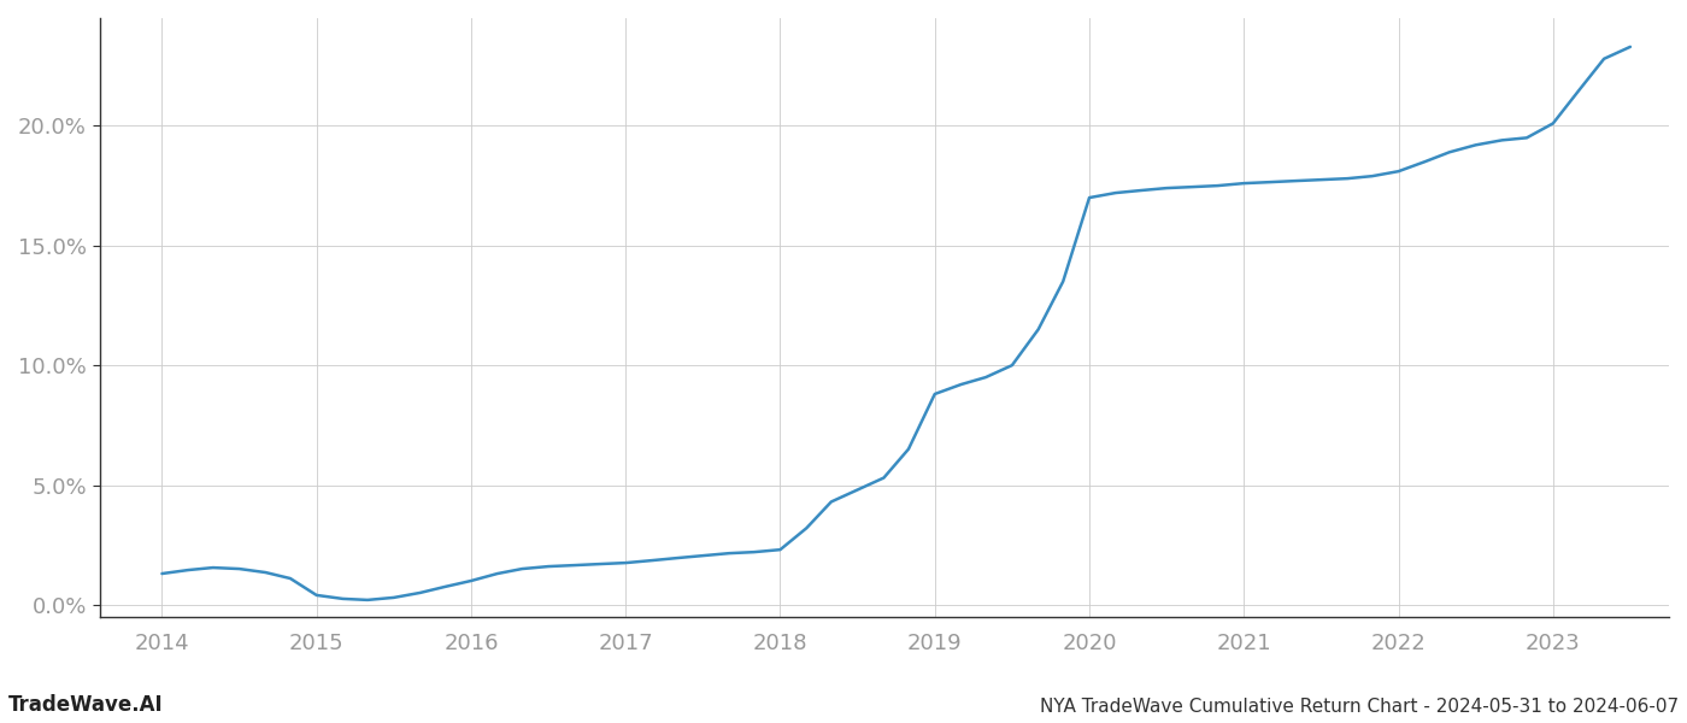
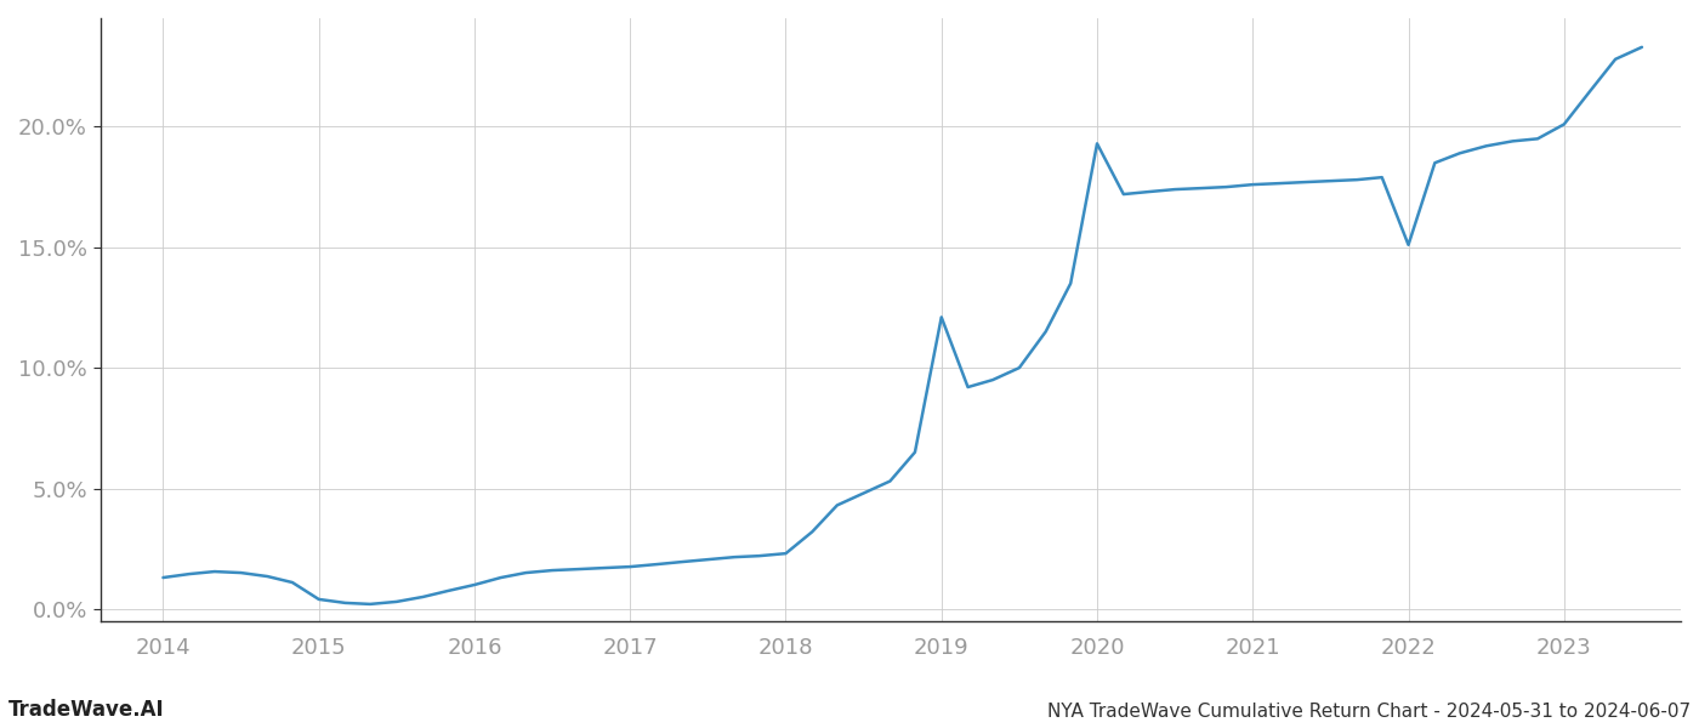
2019: 8.8% -> 12.1%
2020: 17.0% -> 19.3%
2022: 18.1% -> 15.1%
